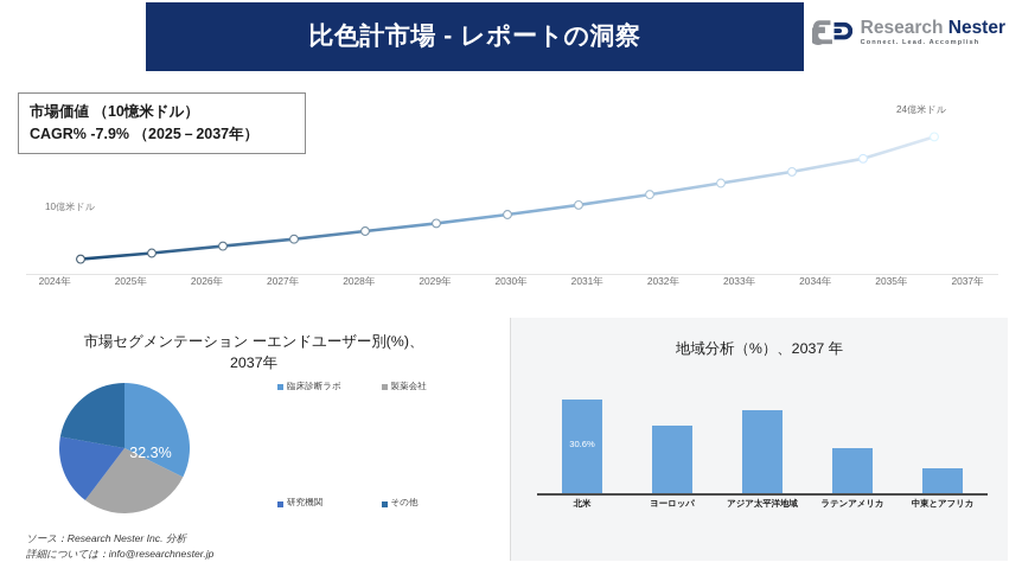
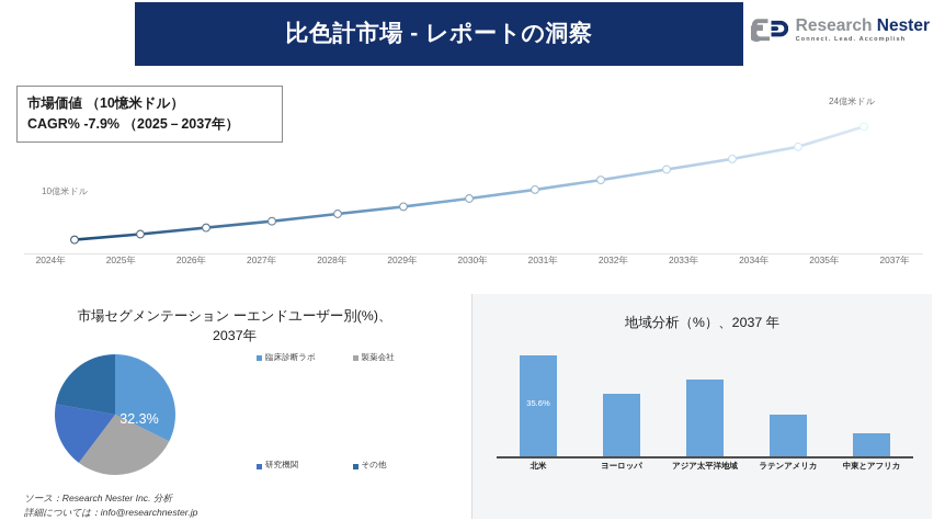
地域分析（%）、2037 年/北米: 30.6% -> 35.6%
